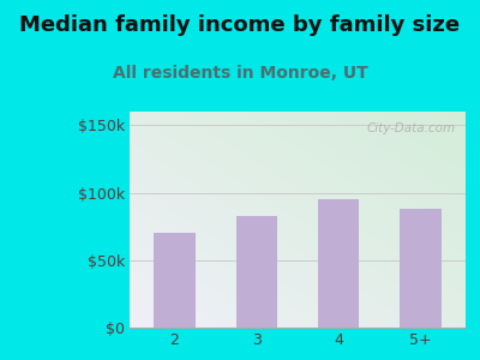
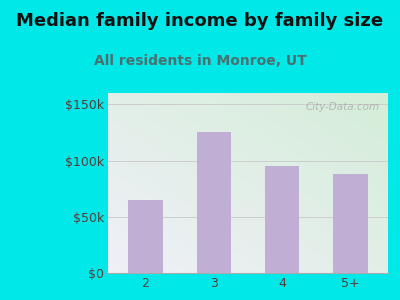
2: $70k -> $65k
3: $83k -> $125k
